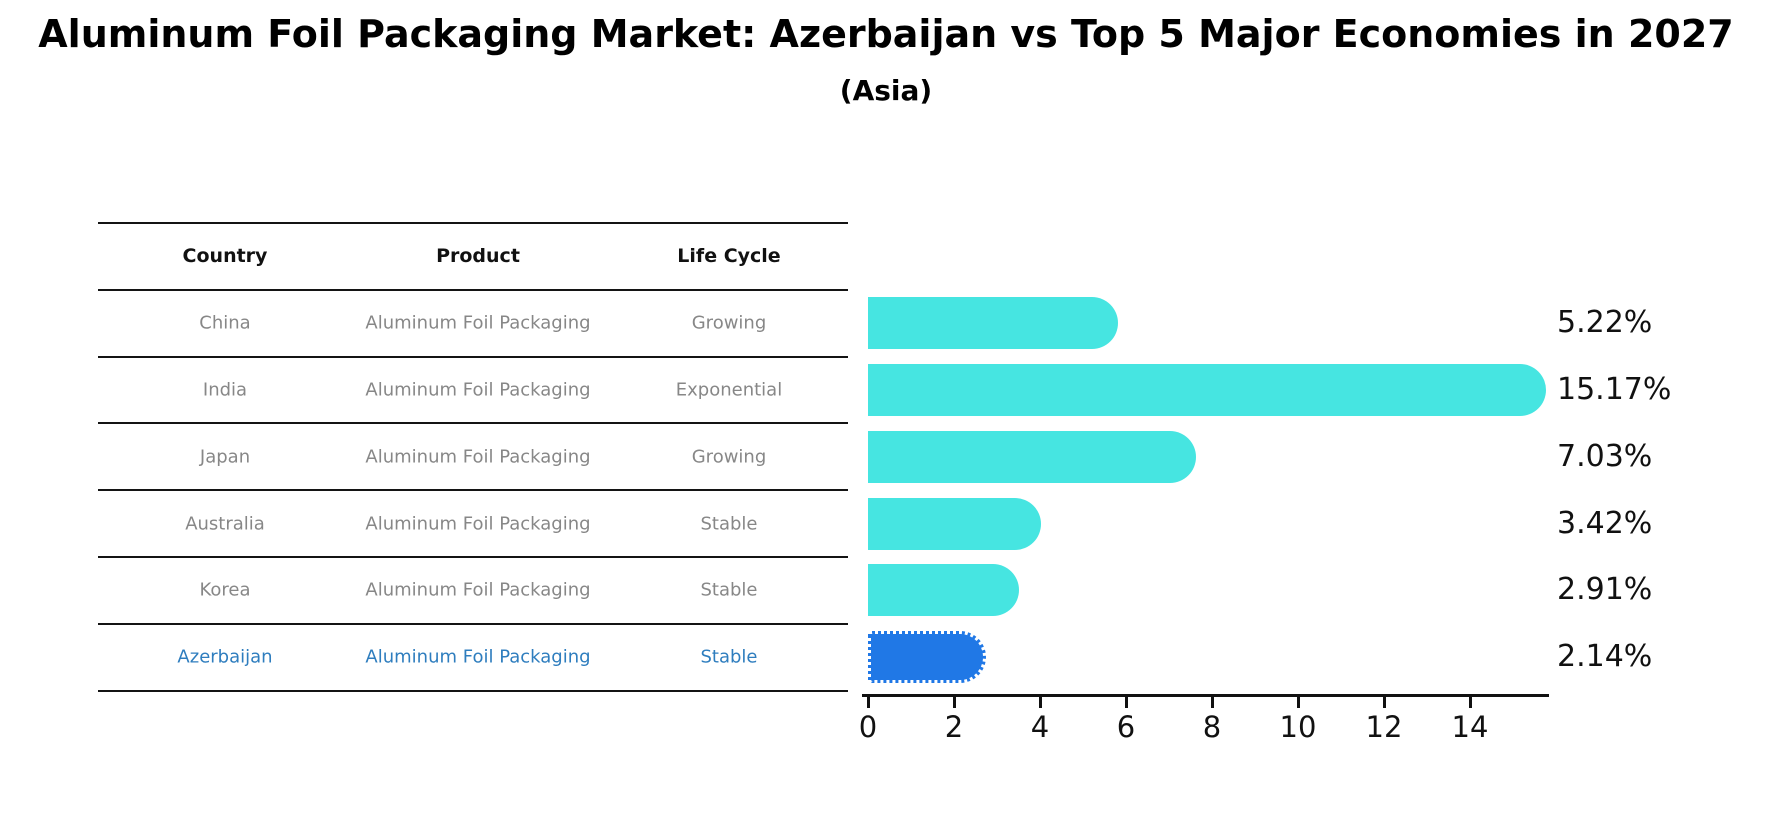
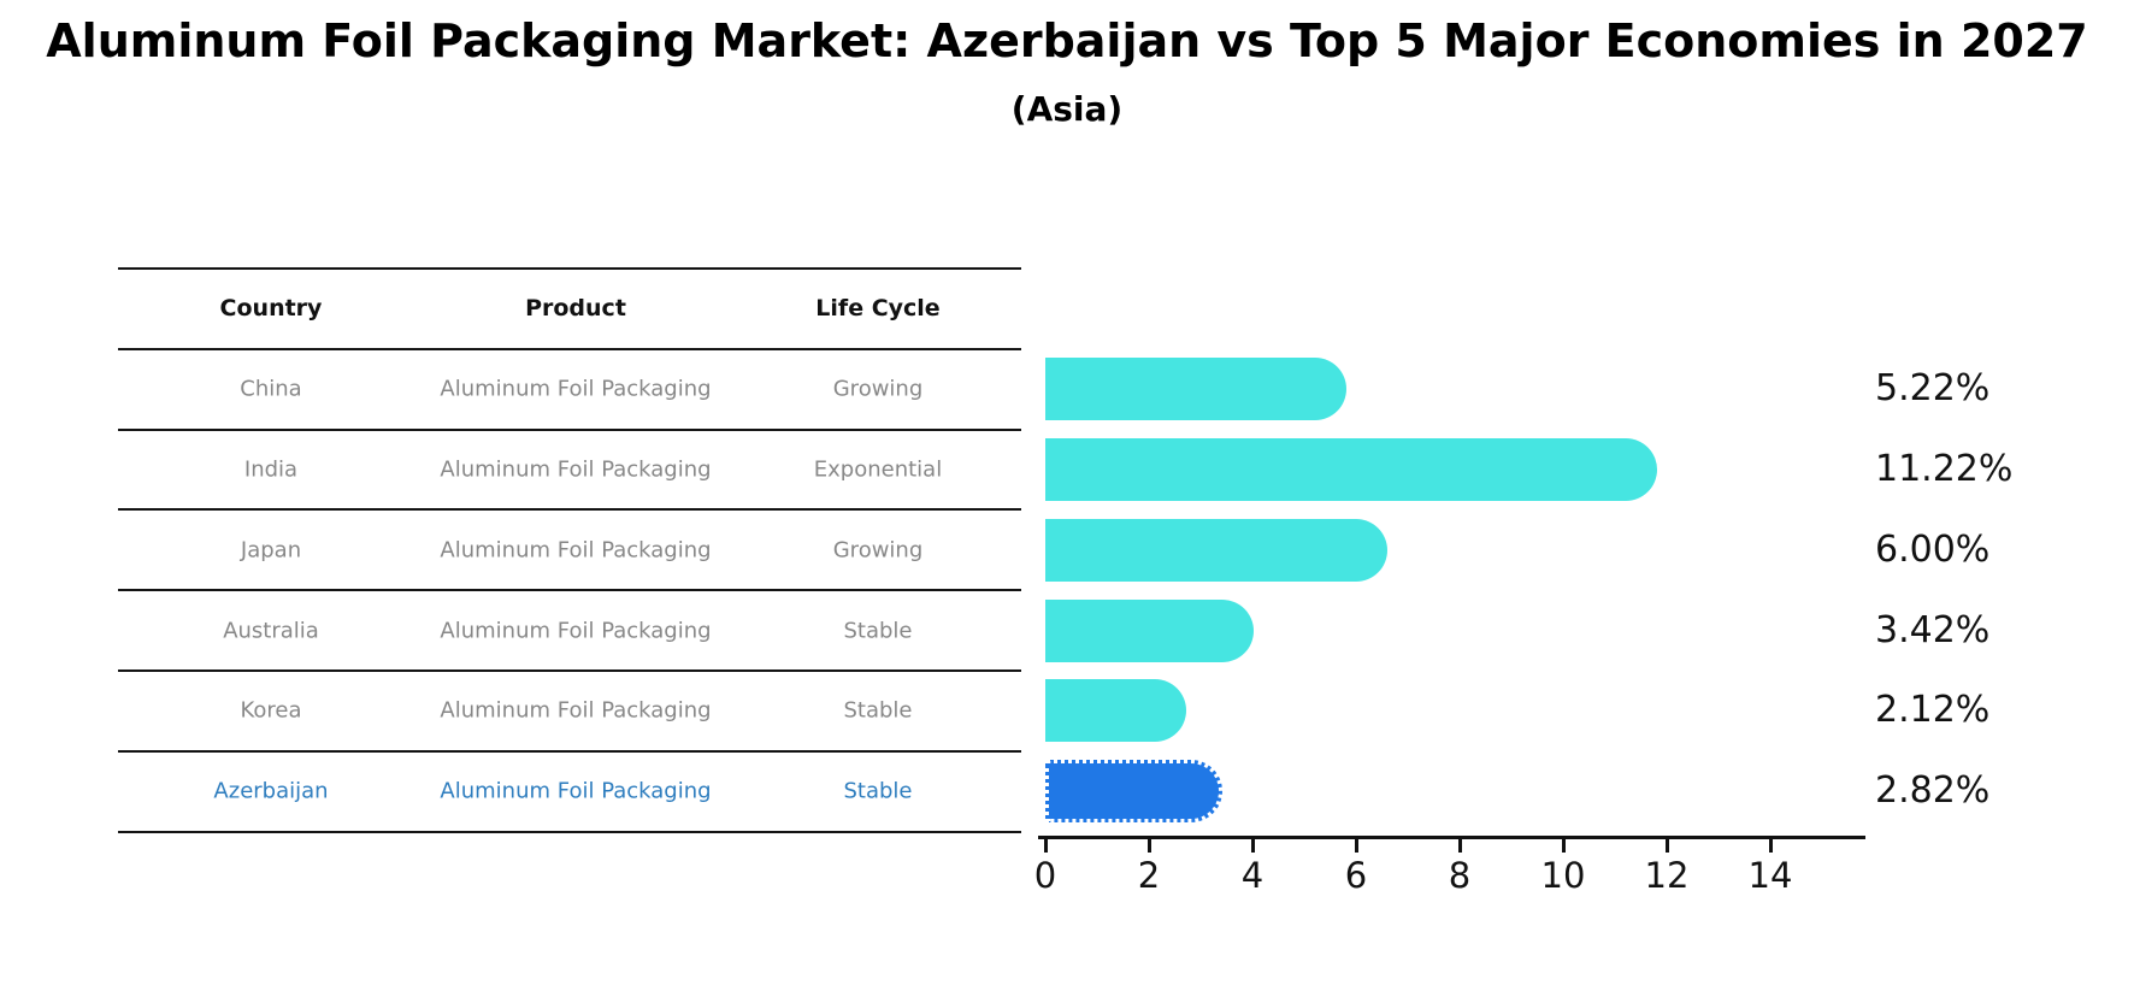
India: 15.17% -> 11.22%
Japan: 7.03% -> 6.00%
Korea: 2.91% -> 2.12%
Azerbaijan: 2.14% -> 2.82%
